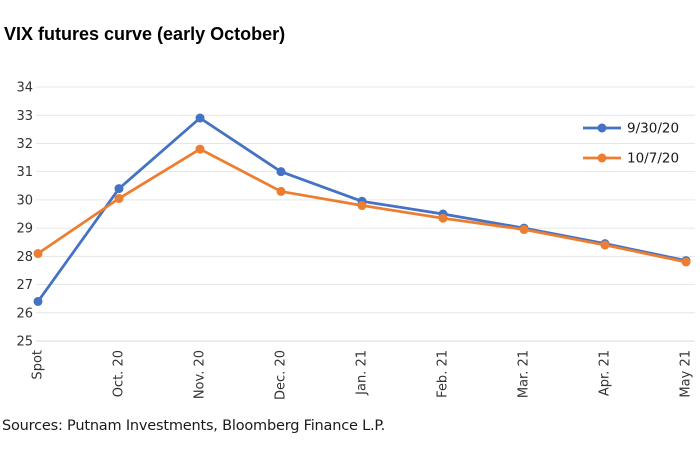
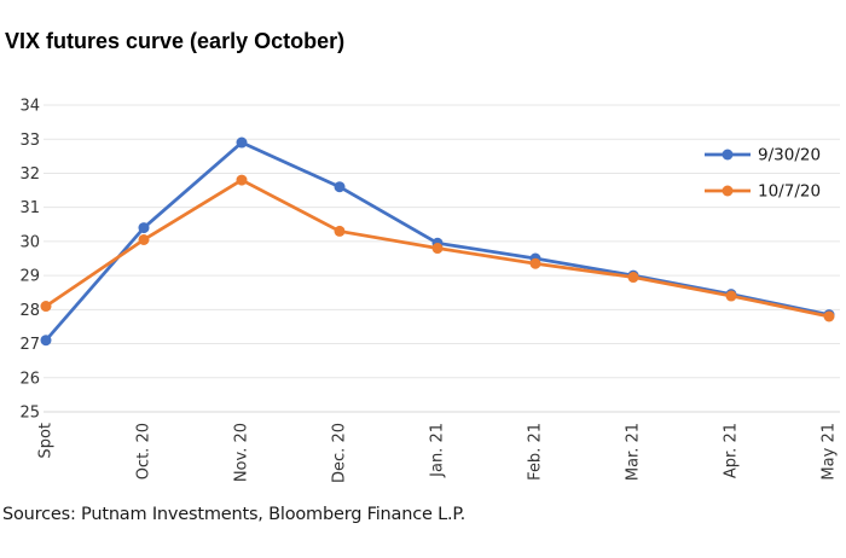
9/30/20/Spot: 26.4 -> 27.1
9/30/20/Dec. 20: 31.0 -> 31.6
